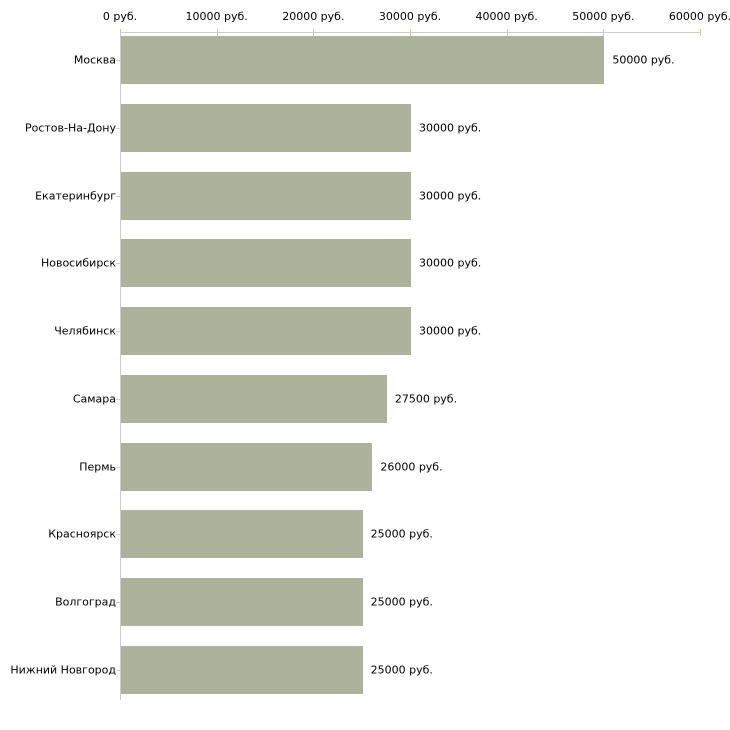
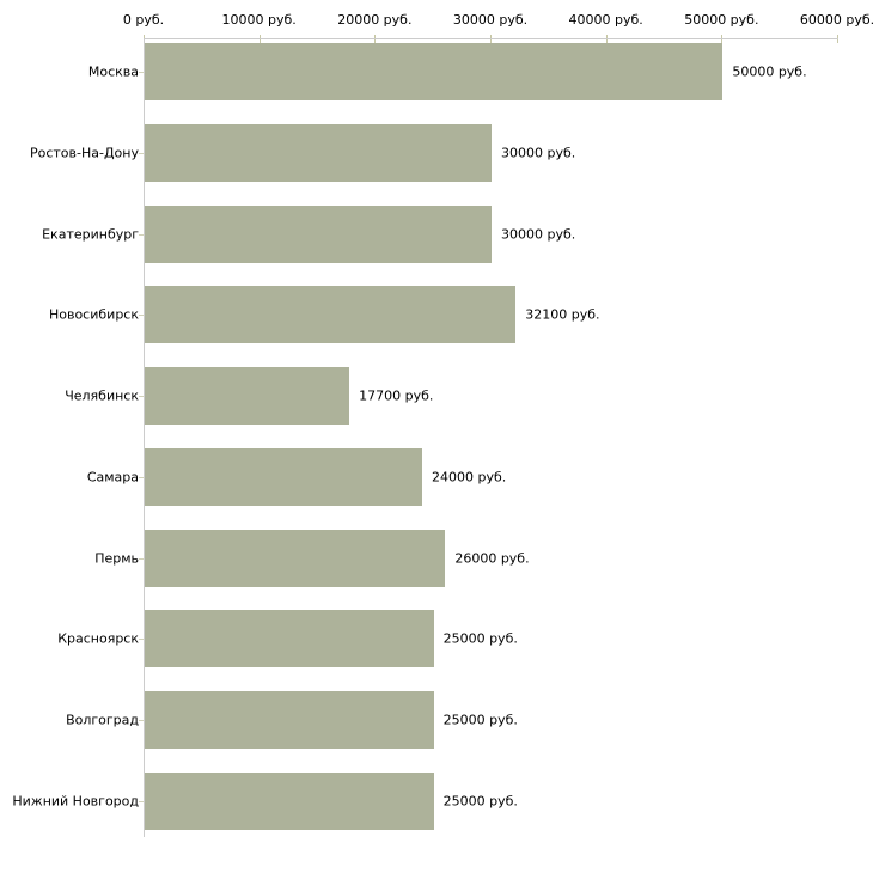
Новосибирск: 30000 -> 32100
Челябинск: 30000 -> 17700
Самара: 27500 -> 24000
